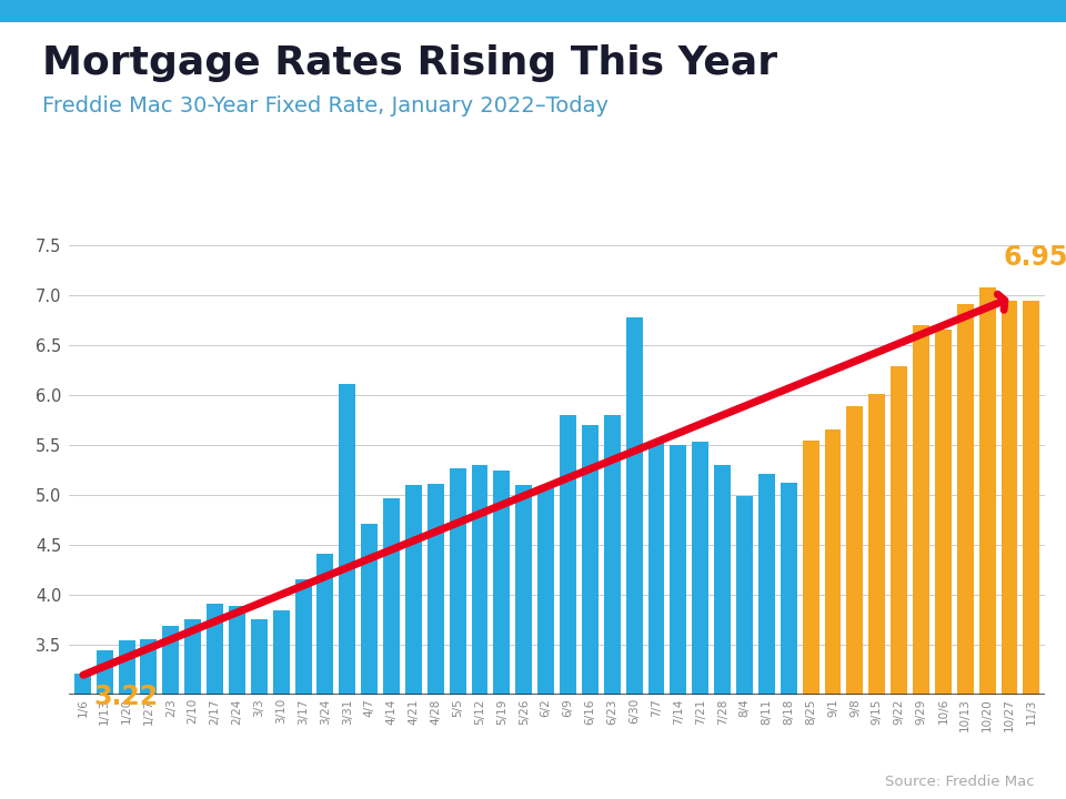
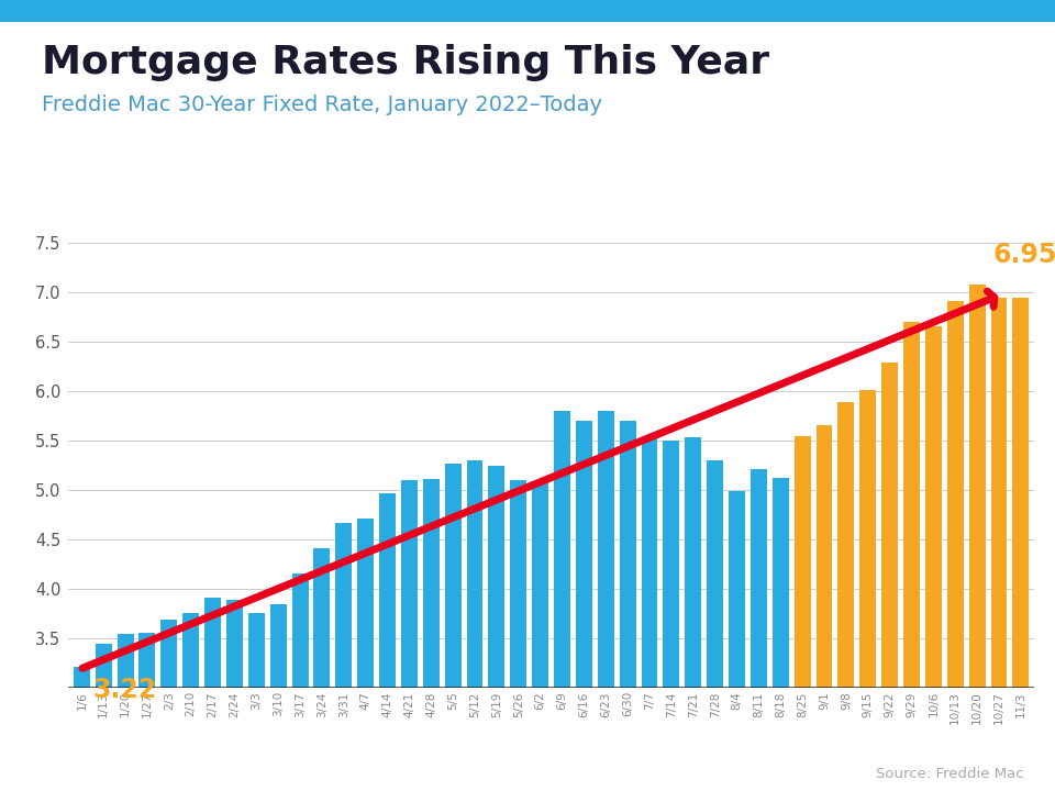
3/31: 6.12 -> 4.67
6/30: 6.78 -> 5.70
